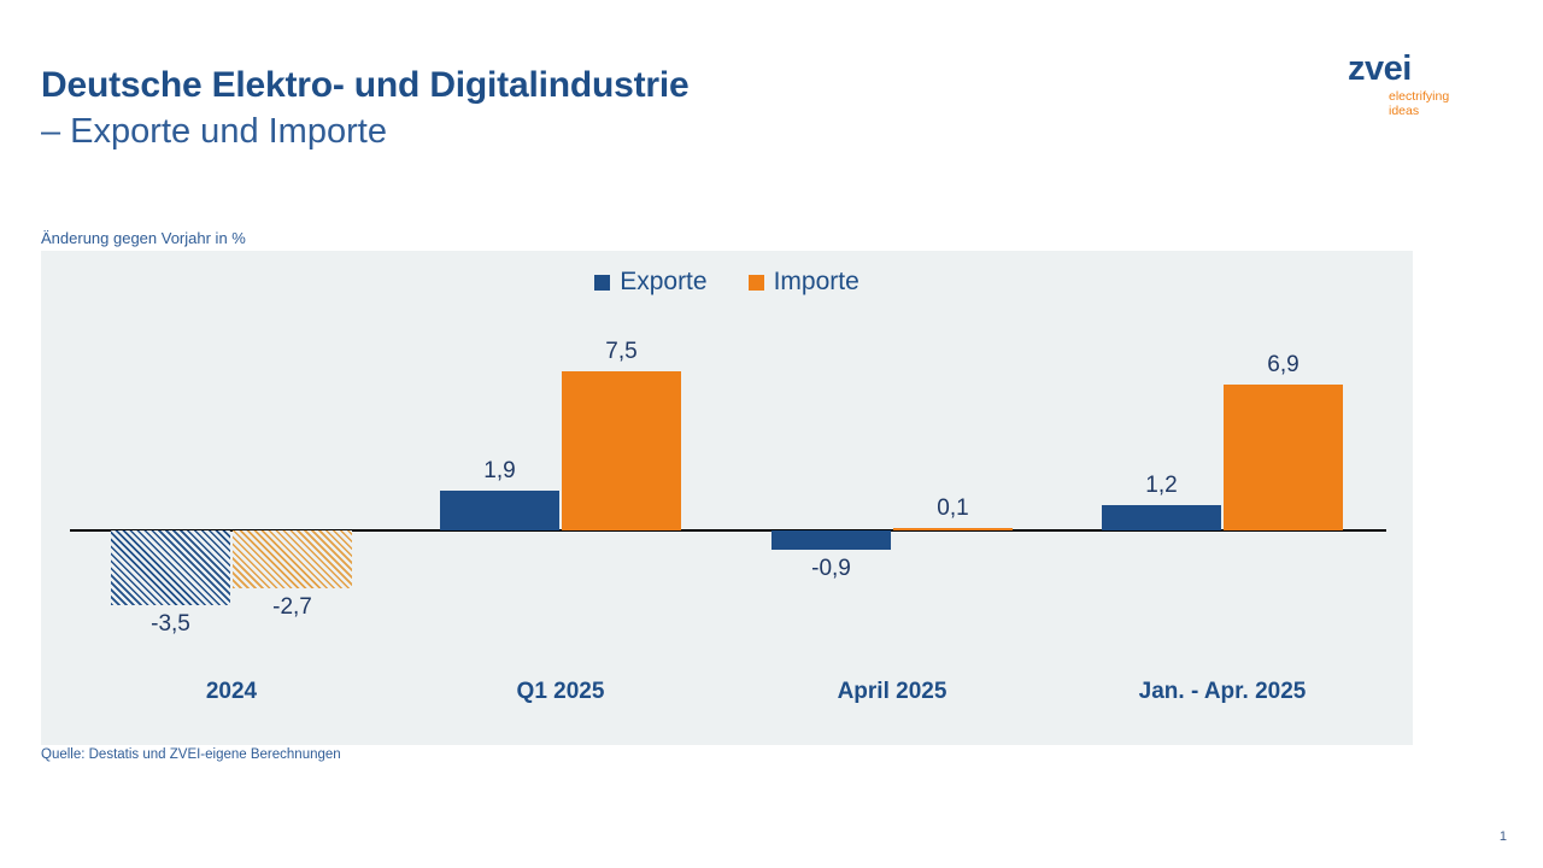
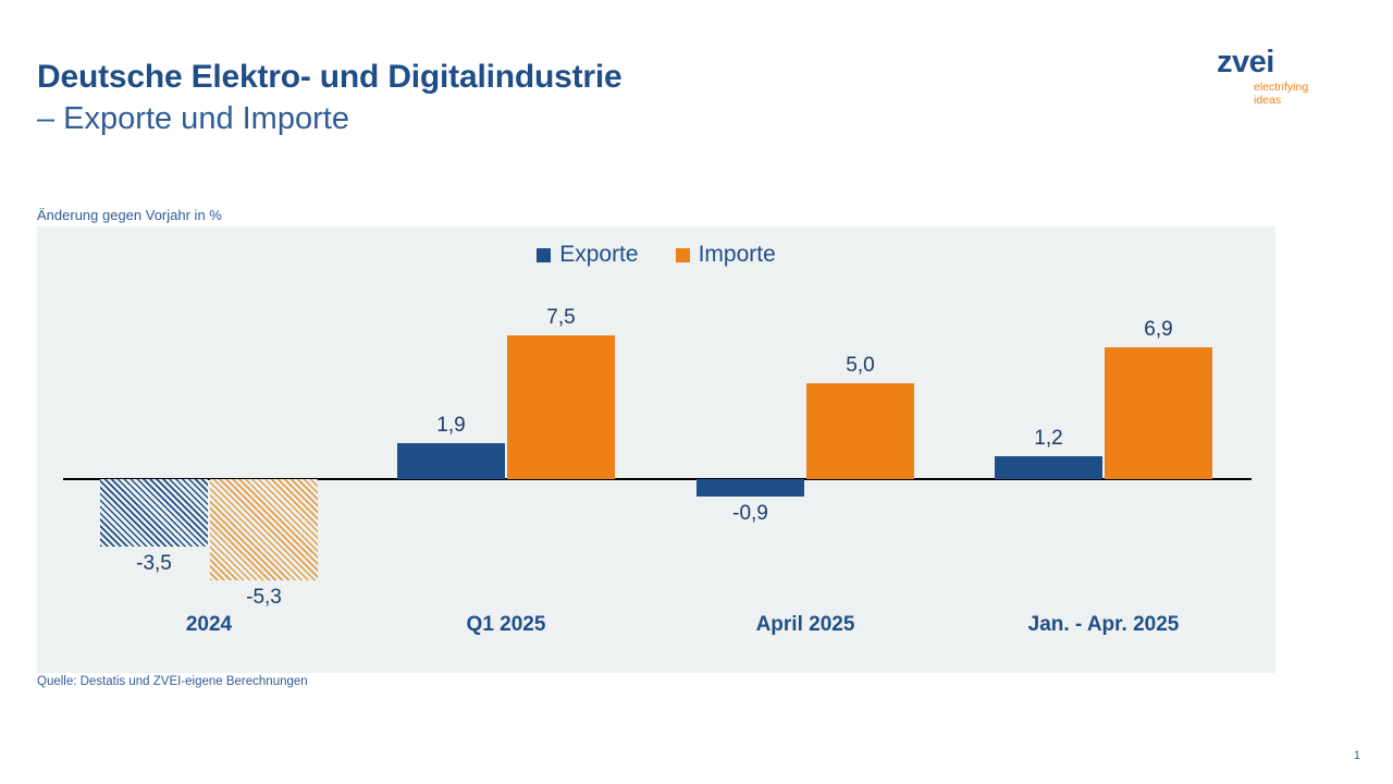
Importe/2024: -2,7 -> -5,3
Importe/April 2025: 0,1 -> 5,0
